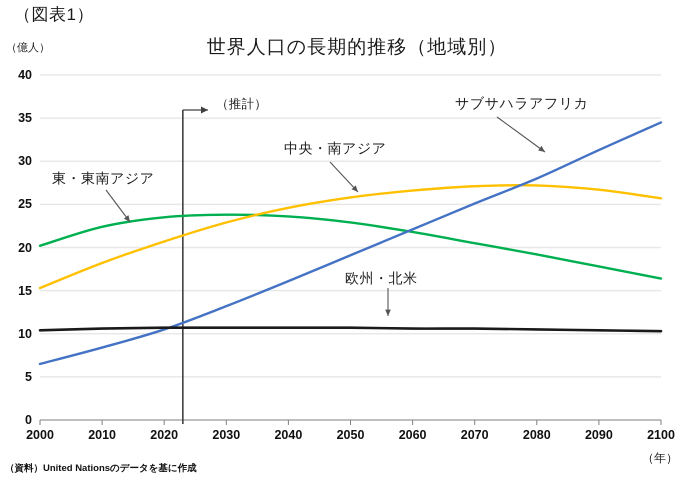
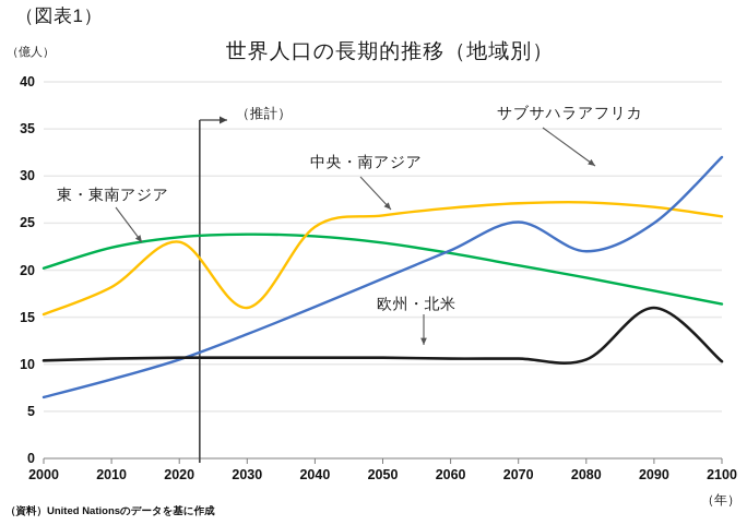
中央・南アジア/2020: 21 -> 23
中央・南アジア/2030: 23 -> 16
サブサハラアフリカ/2080: 28 -> 22
サブサハラアフリカ/2090: 31 -> 25
欧州・北米/2090: 10 -> 16
サブサハラアフリカ/2100: 34 -> 32
